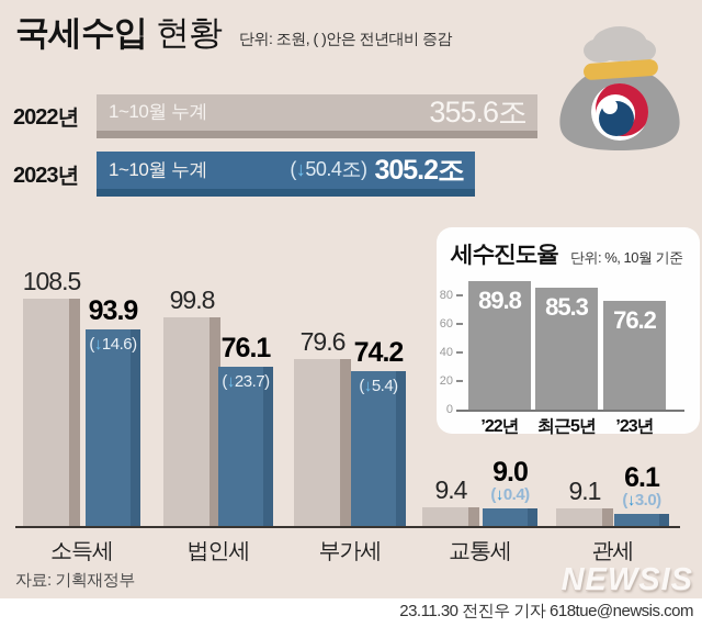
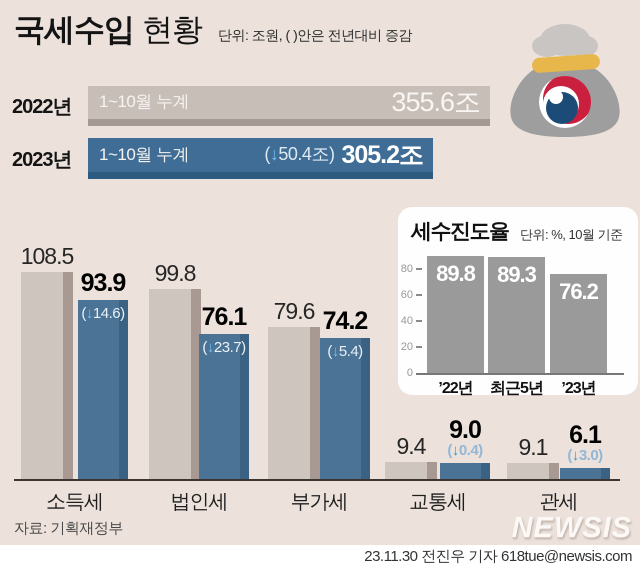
세수진도율/최근5년: 85.3 -> 89.3
